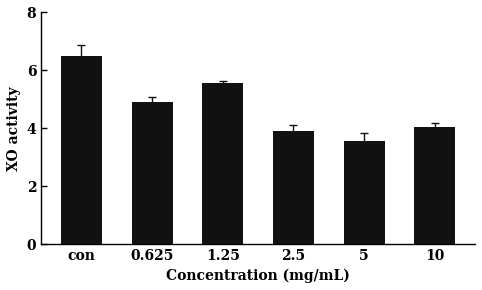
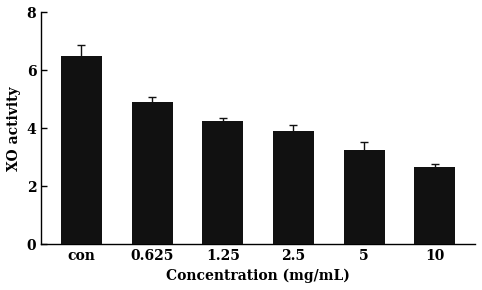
1.25: 5.55 -> 4.25
5: 3.55 -> 3.25
10: 4.05 -> 2.65
